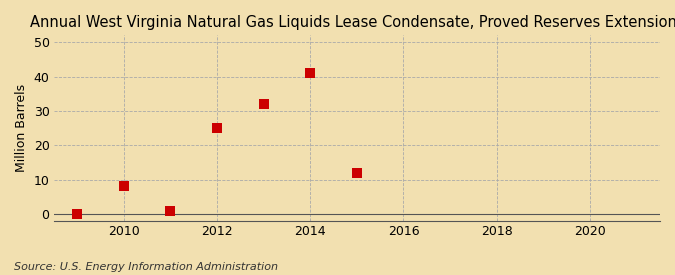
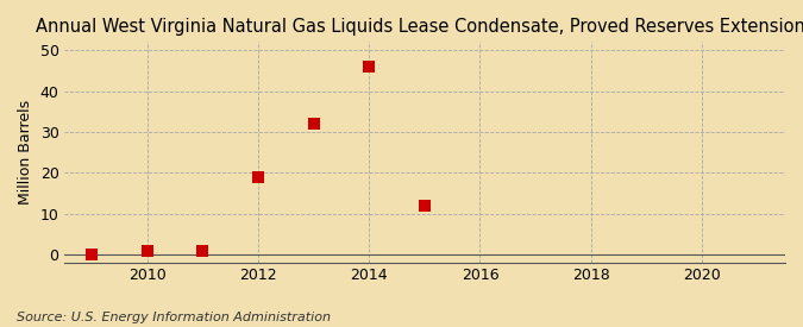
2010: 8 -> 1
2012: 25 -> 19
2014: 41 -> 46
